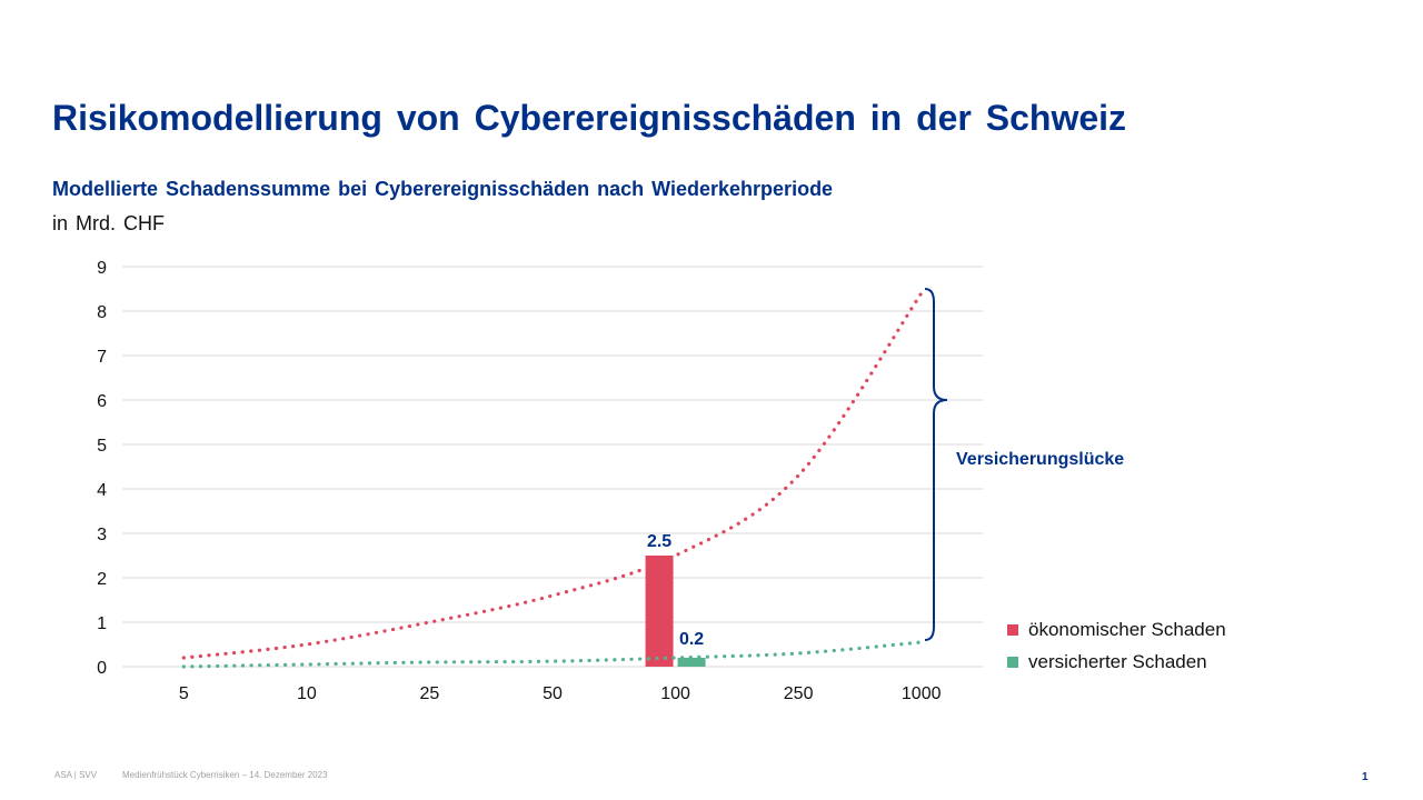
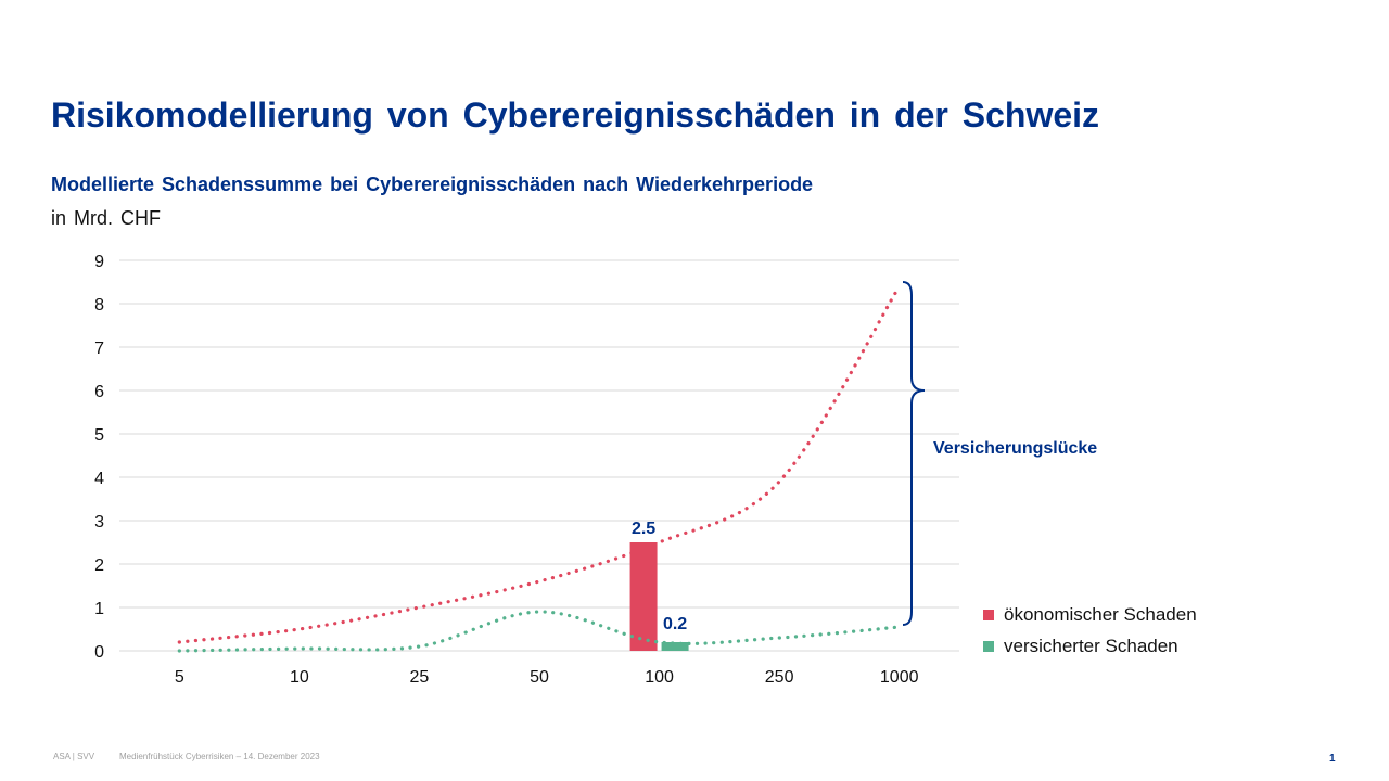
versicherter Schaden/50: 0.1 -> 0.9
ökonomischer Schaden/250: 4.3 -> 3.9
